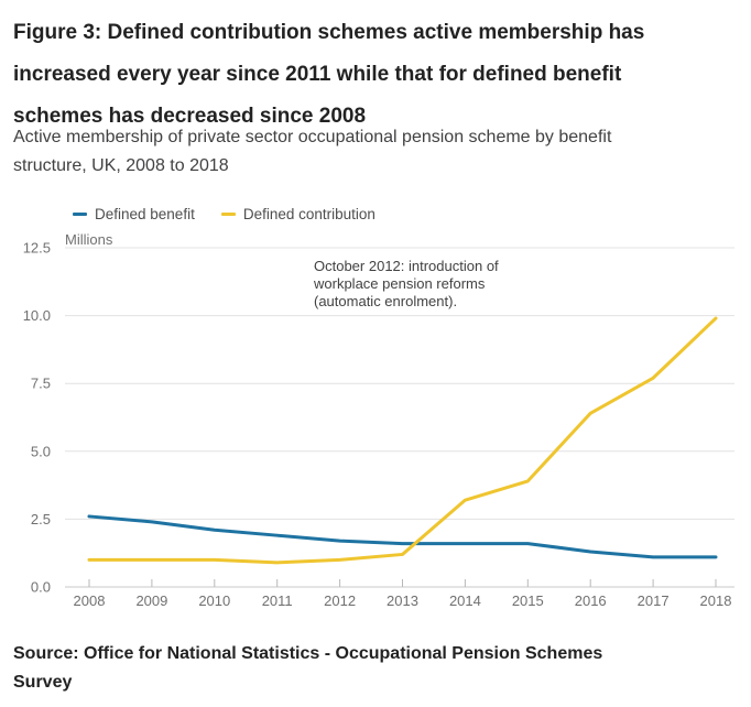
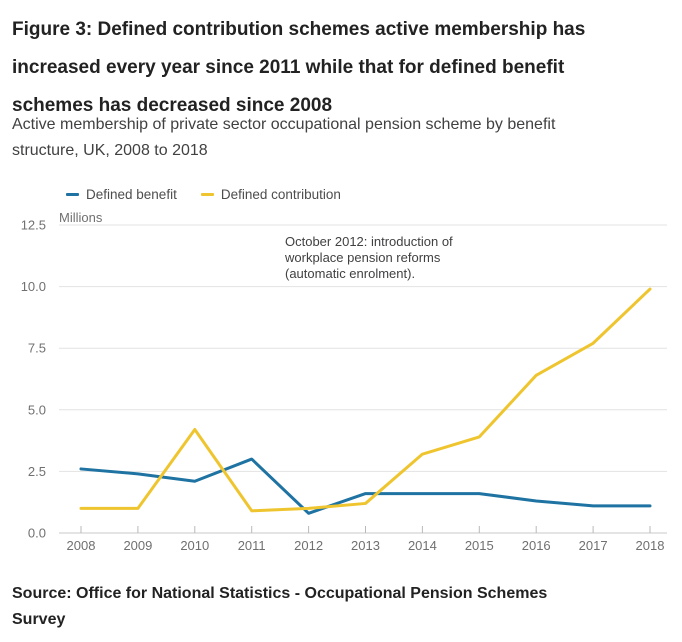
Defined contribution/2010: 1.0 -> 4.2
Defined benefit/2011: 1.9 -> 3.0
Defined benefit/2012: 1.7 -> 0.8
